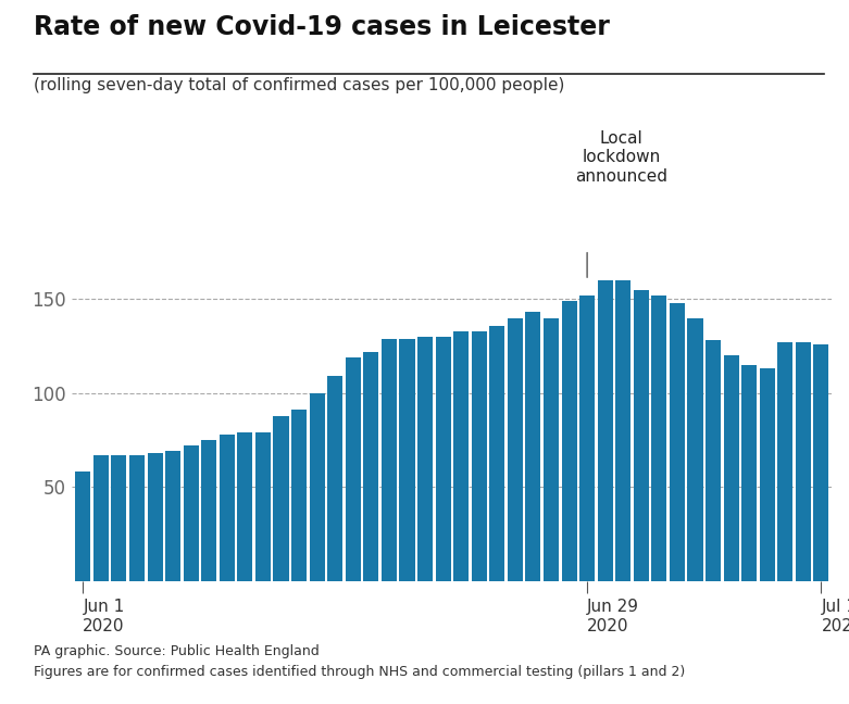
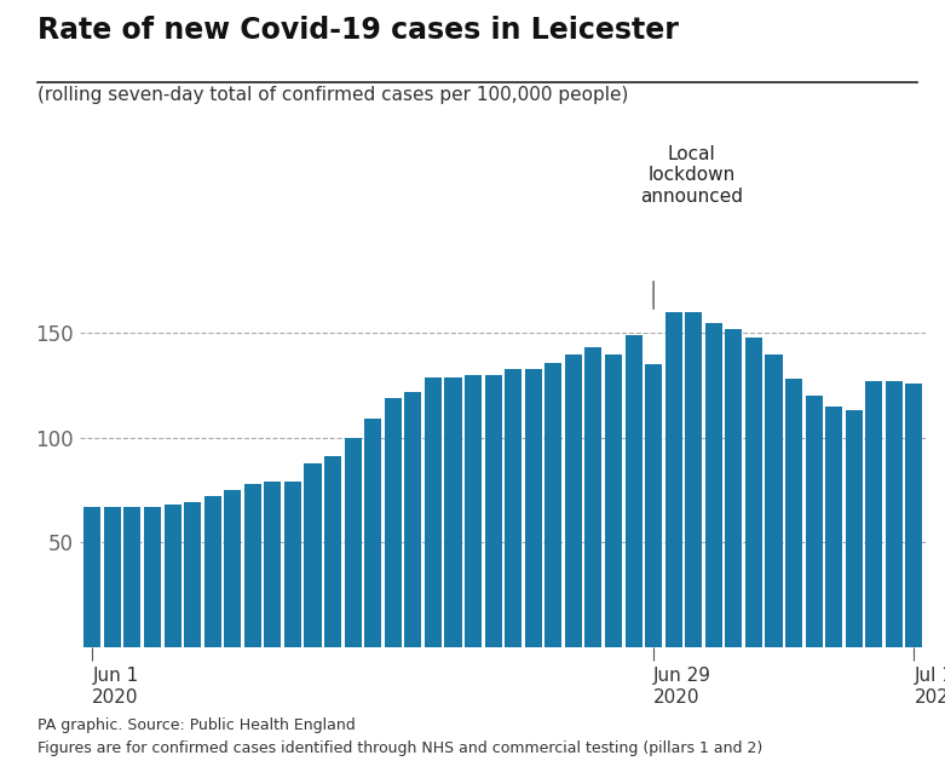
Jun 1 2020: 58 -> 67
Jun 29 2020: 152 -> 135
